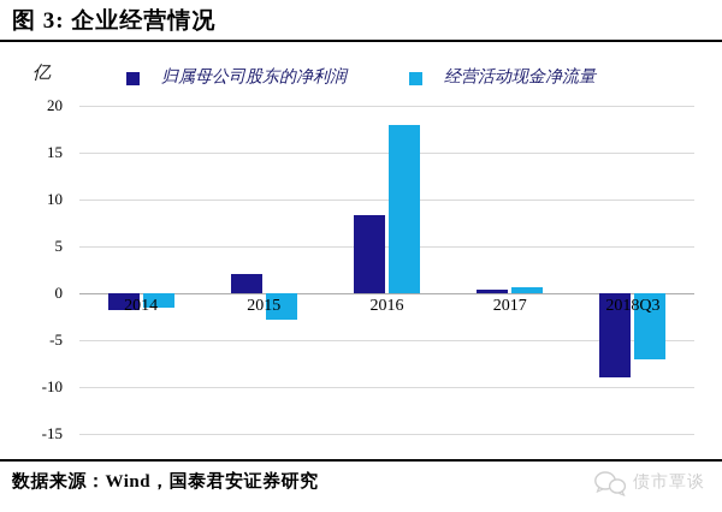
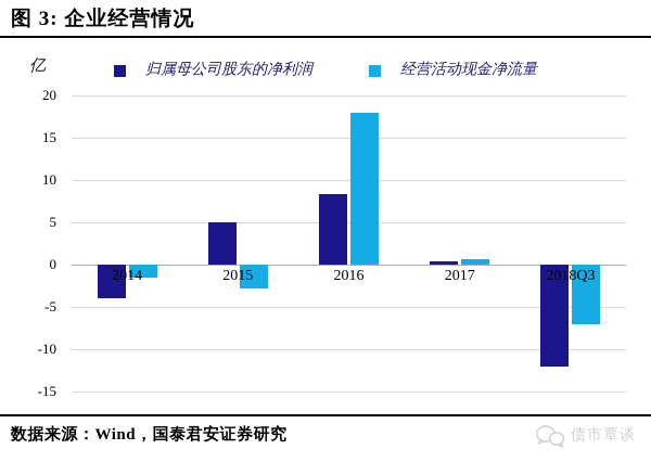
归属母公司股东的净利润/2014: -2 -> -4
归属母公司股东的净利润/2015: 2 -> 5
归属母公司股东的净利润/2018Q3: -9 -> -12
